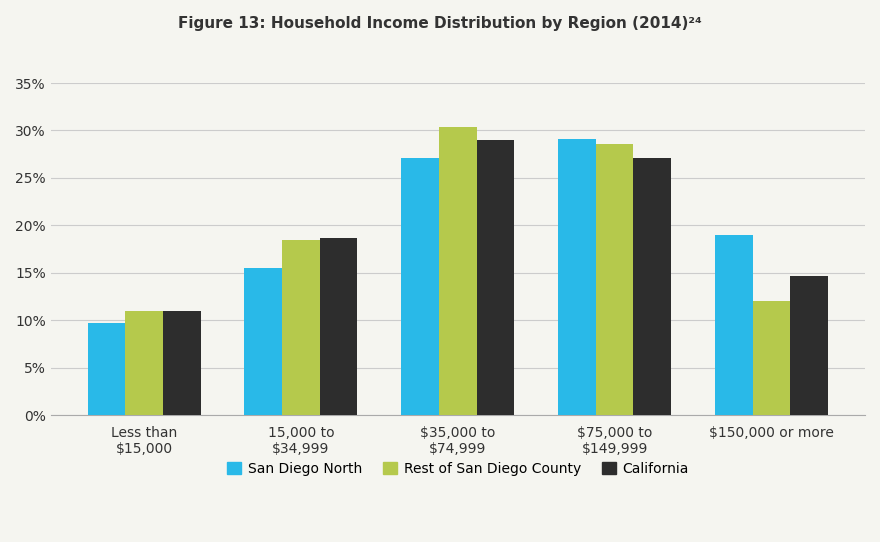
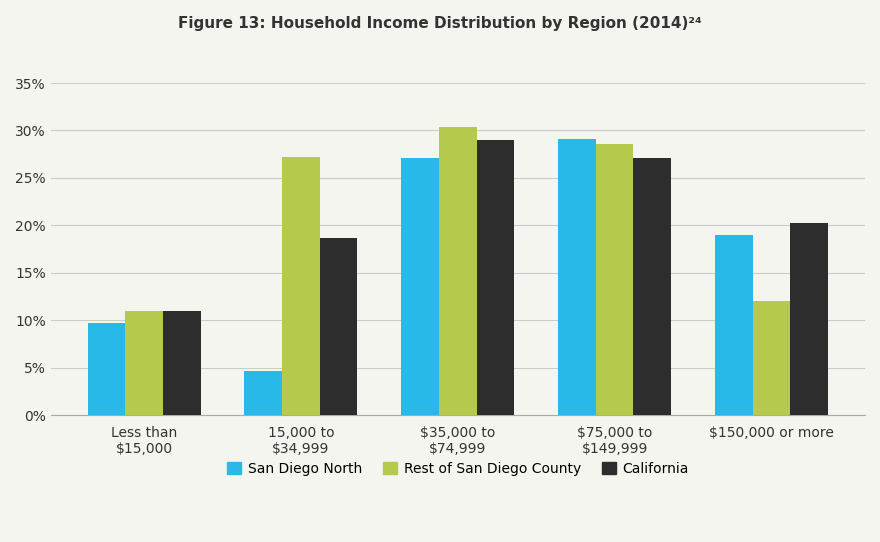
San Diego North/15,000 to $34,999: 15.5% -> 4.6%
Rest of San Diego County/15,000 to $34,999: 18.5% -> 27.2%
California/$150,000 or more: 14.7% -> 20.2%
